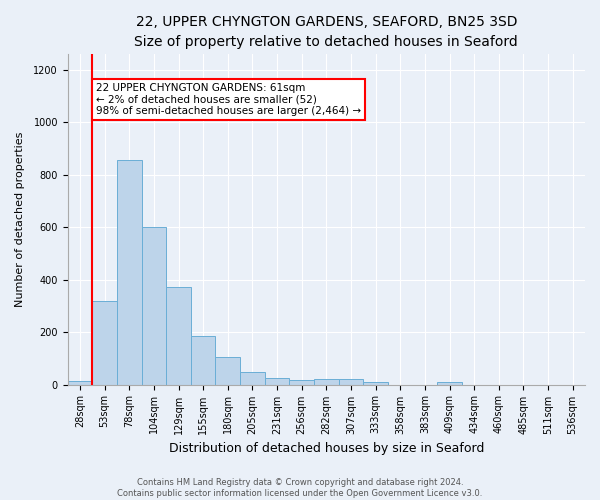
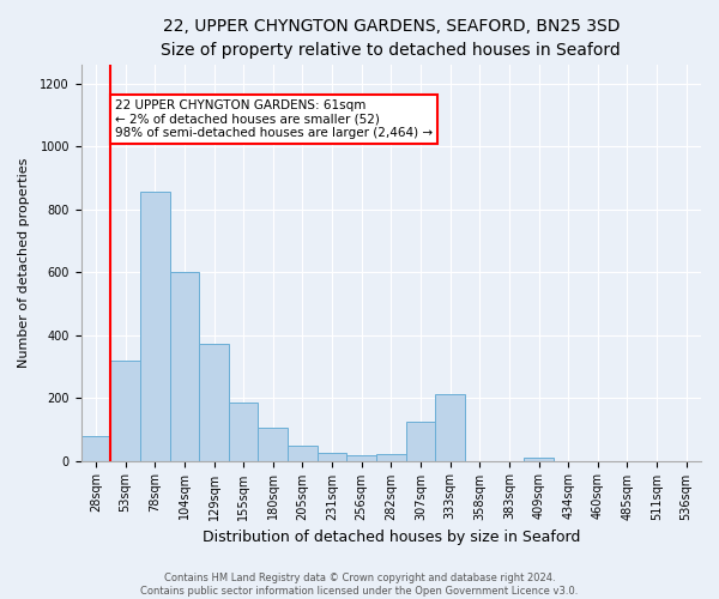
28sqm: 15 -> 80
307sqm: 20 -> 125
333sqm: 10 -> 210
